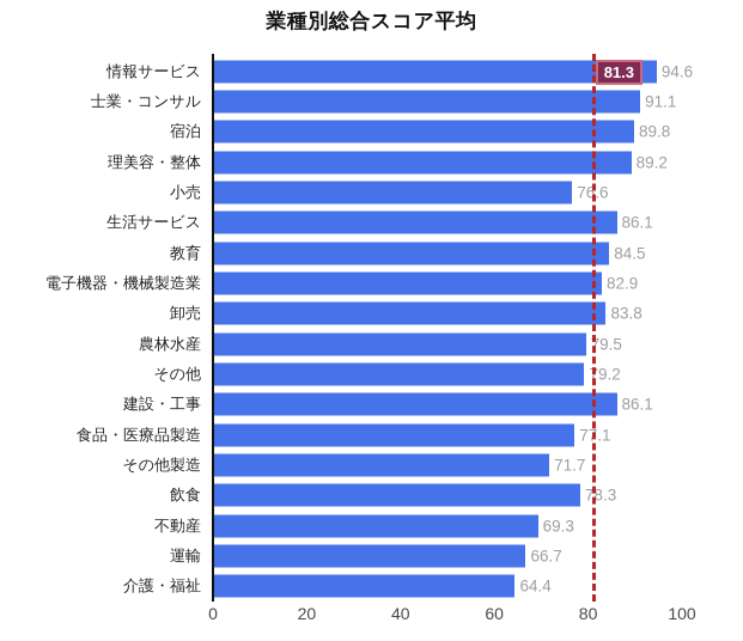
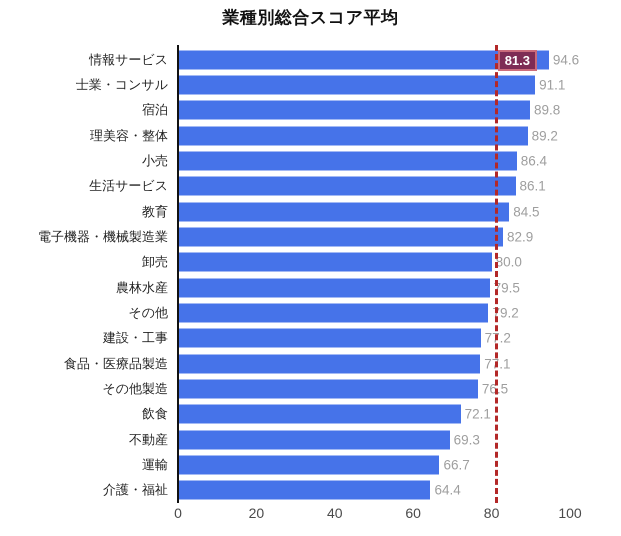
小売: 76.6 -> 86.4
卸売: 83.8 -> 80.0
建設・工事: 86.1 -> 77.2
その他製造: 71.7 -> 76.5
飲食: 78.3 -> 72.1
